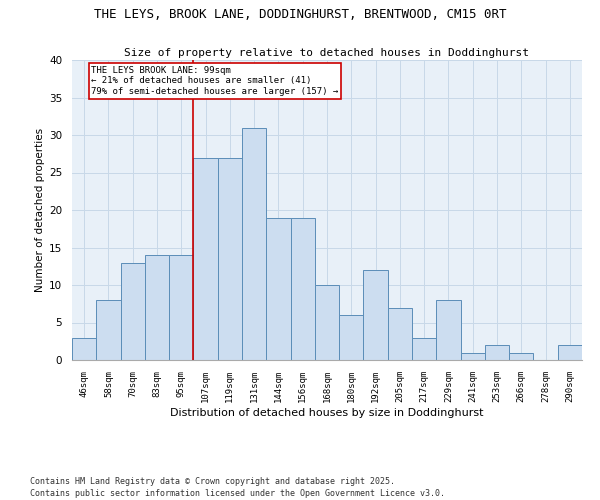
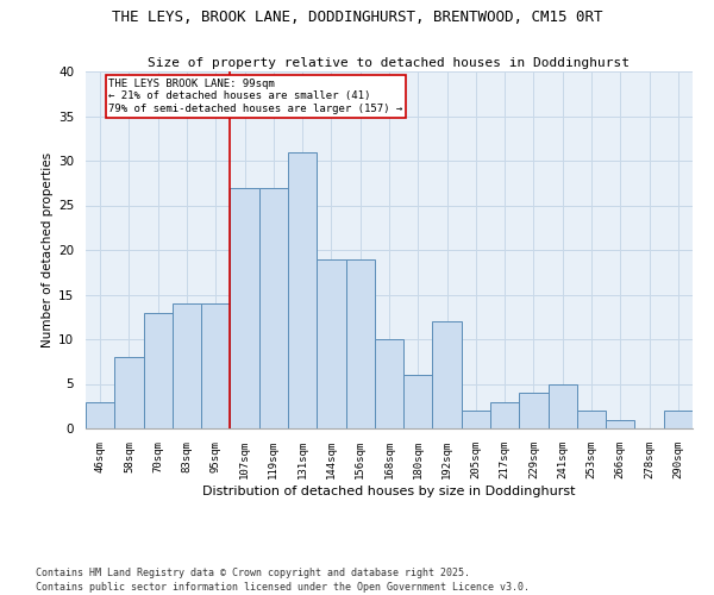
205sqm: 7 -> 2
229sqm: 8 -> 4
241sqm: 1 -> 5
